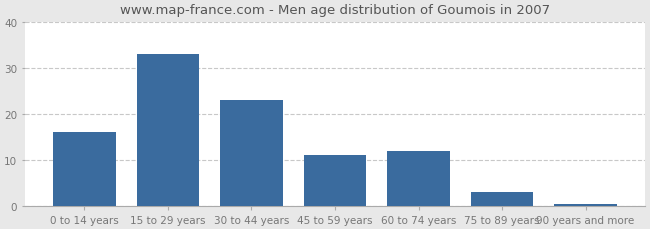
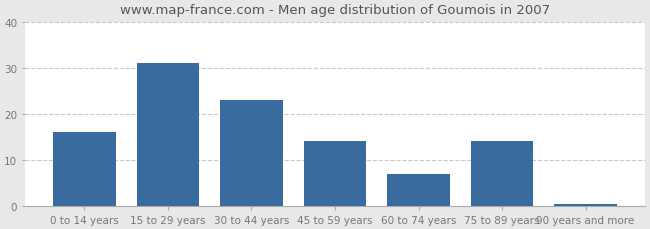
15 to 29 years: 33.0 -> 31.0
45 to 59 years: 11.0 -> 14.0
60 to 74 years: 12.0 -> 7.0
75 to 89 years: 3.0 -> 14.0
